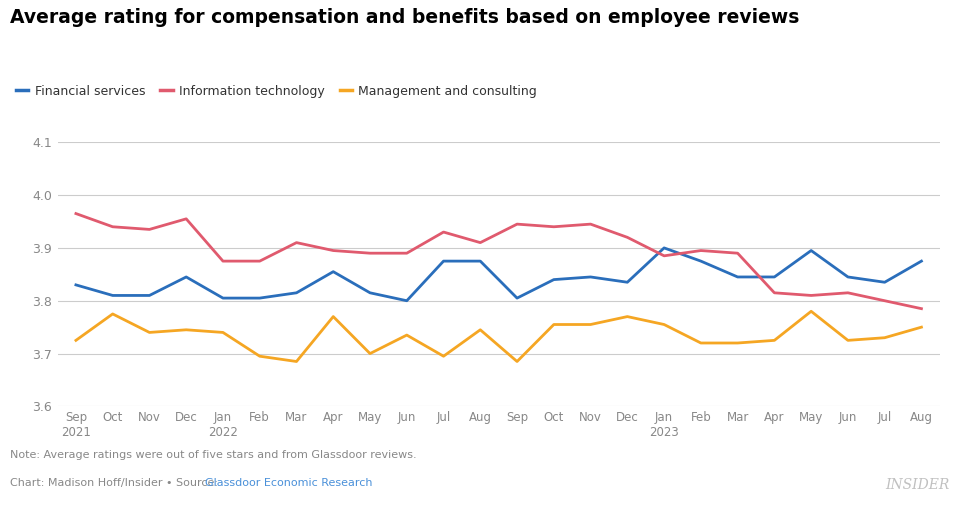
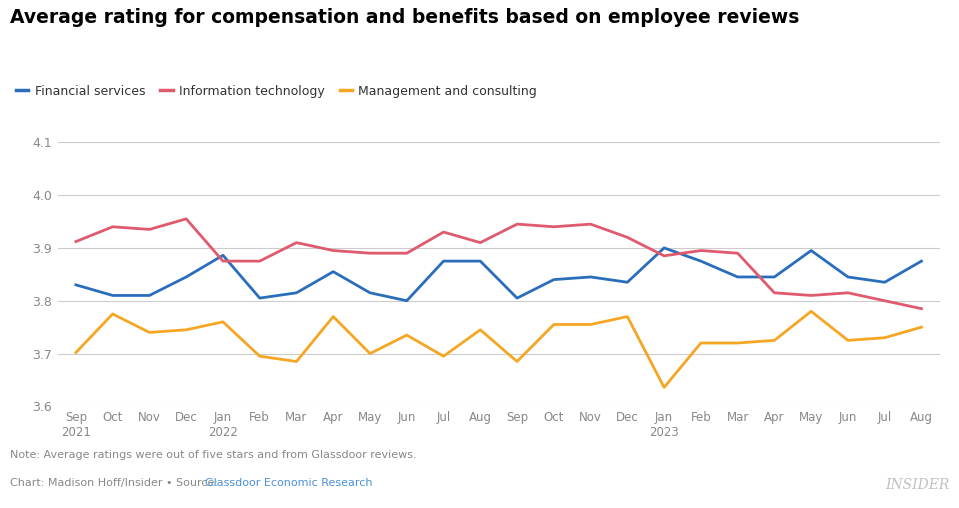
Information technology/Sep 2021: 3.965 -> 3.912
Management and consulting/Sep 2021: 3.725 -> 3.702
Financial services/Jan 2022: 3.805 -> 3.886
Management and consulting/Jan 2022: 3.740 -> 3.760
Management and consulting/Jan 2023: 3.755 -> 3.636
